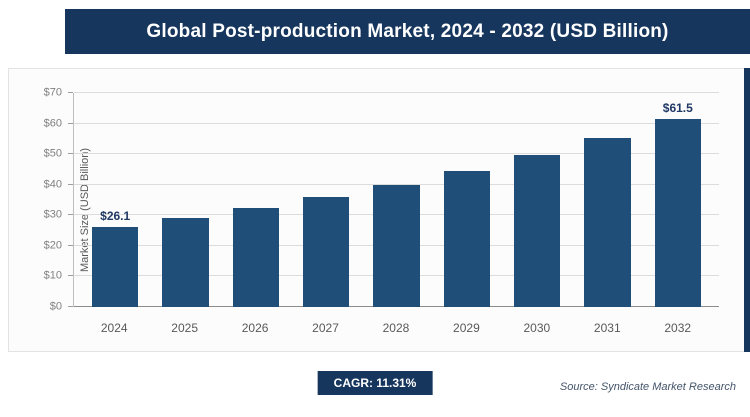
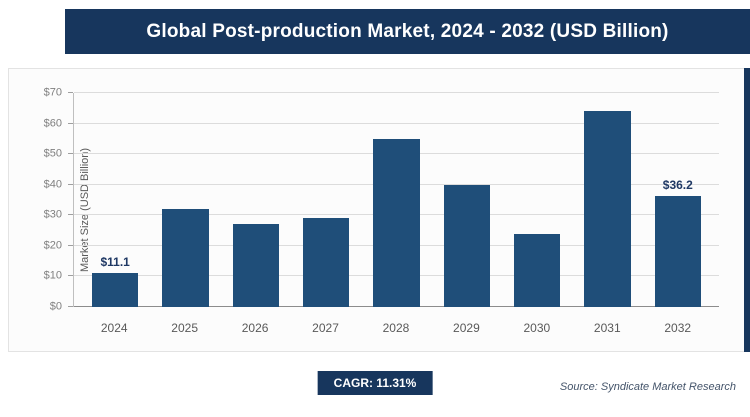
2024: $26.1 -> $11.1
2025: $29 -> $32
2026: $32 -> $27
2027: $36 -> $29
2028: $40 -> $55
2029: $44 -> $40
2030: $50 -> $24
2031: $55 -> $64
2032: $61.5 -> $36.2
